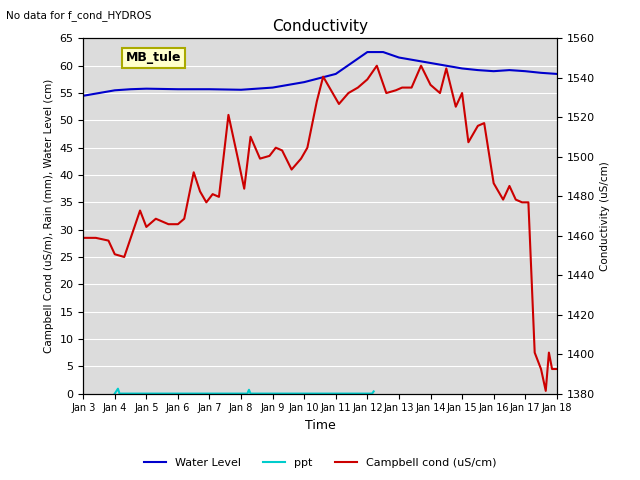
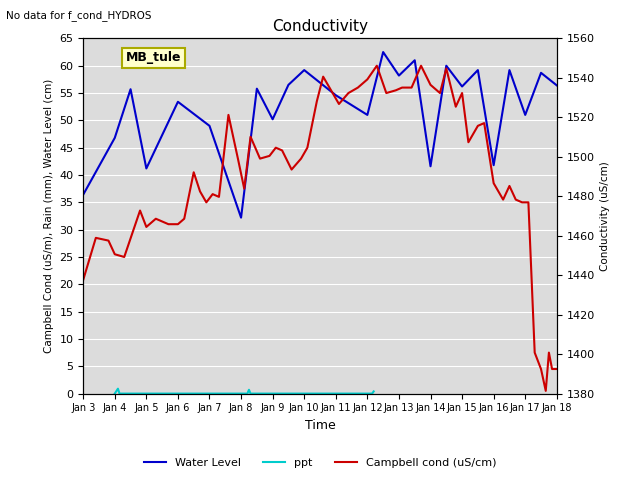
Water Level/Jan 3: 54.5 -> 36.4
Campbell cond (uS/cm)/Jan 3: 28.5 -> 20.8
Water Level/Jan 4: 55.5 -> 46.8
Water Level/Jan 5: 55.8 -> 41.2
Water Level/Jan 6: 55.7 -> 53.4
Water Level/Jan 7: 55.7 -> 49.0
Water Level/Jan 8: 55.6 -> 32.2
Water Level/Jan 9: 56.0 -> 50.2
Water Level/Jan 10: 57.0 -> 59.2
Water Level/Jan 11: 58.5 -> 54.6
Water Level/Jan 12: 62.5 -> 51.0
Water Level/Jan 13: 61.5 -> 58.2
Water Level/Jan 14: 60.5 -> 41.6
Water Level/Jan 15: 59.5 -> 56.2
Water Level/Jan 16: 59.0 -> 41.8
Water Level/Jan 17: 59.0 -> 51.0
Water Level/Jan 18: 58.5 -> 56.4
